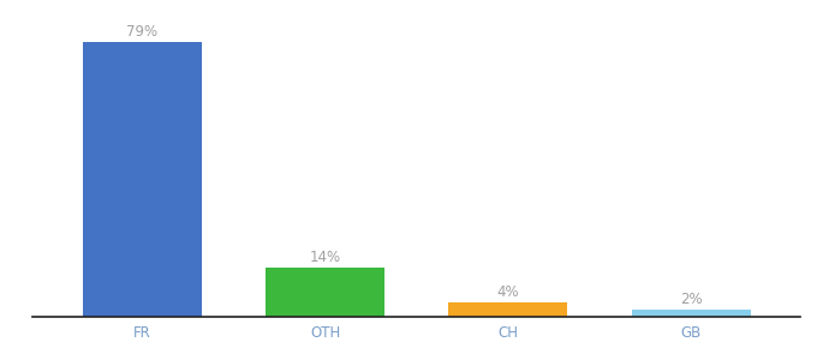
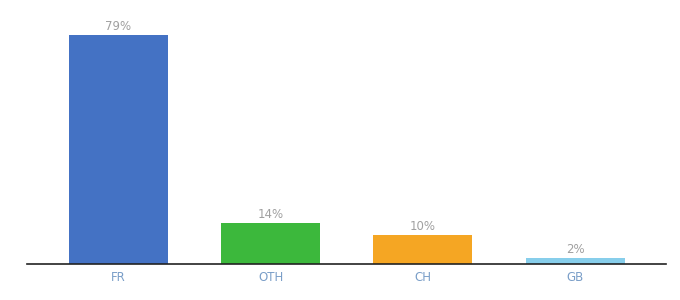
CH: 4% -> 10%
